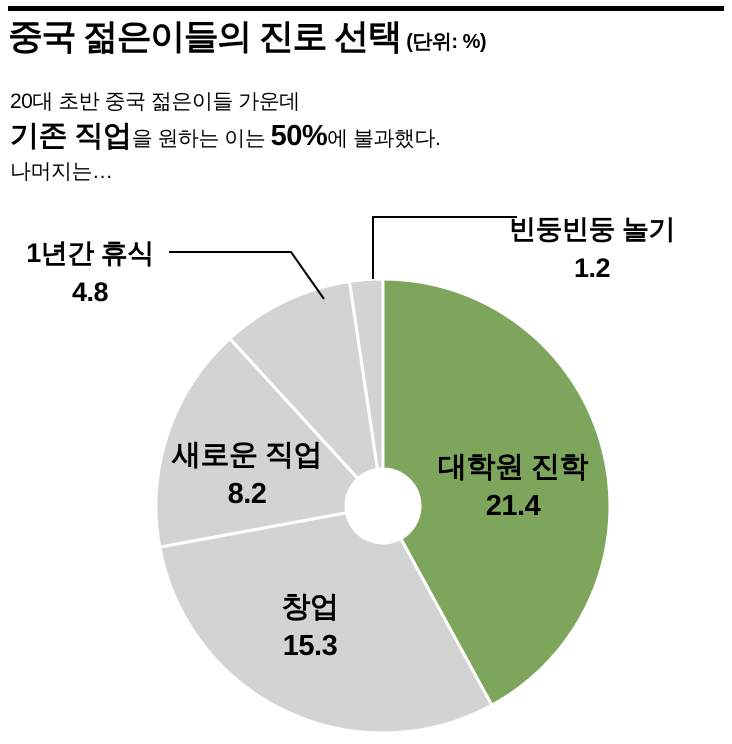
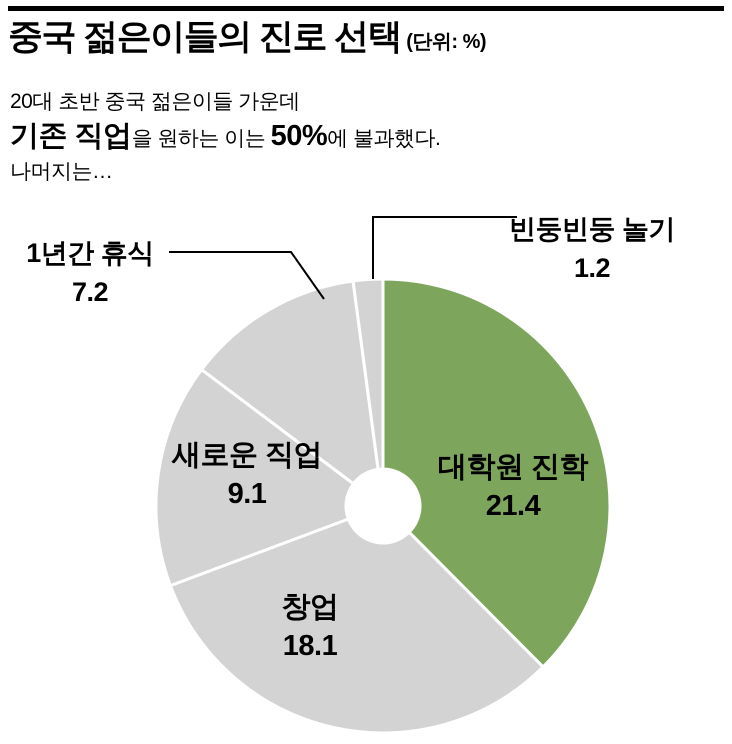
창업: 15.3 -> 18.1
새로운 직업: 8.2 -> 9.1
1년간 휴식: 4.8 -> 7.2
